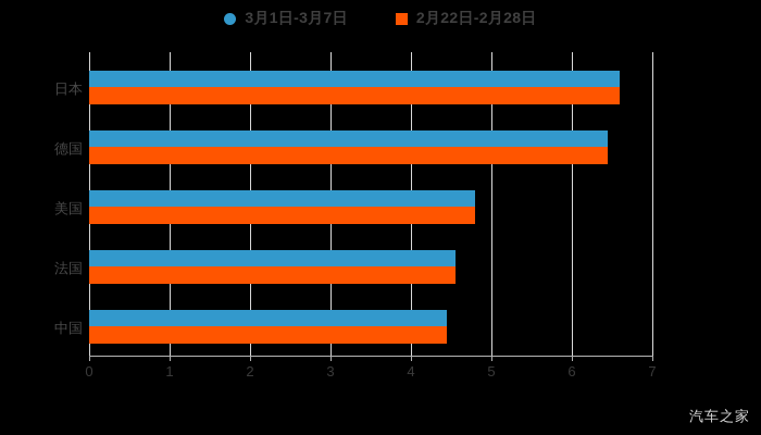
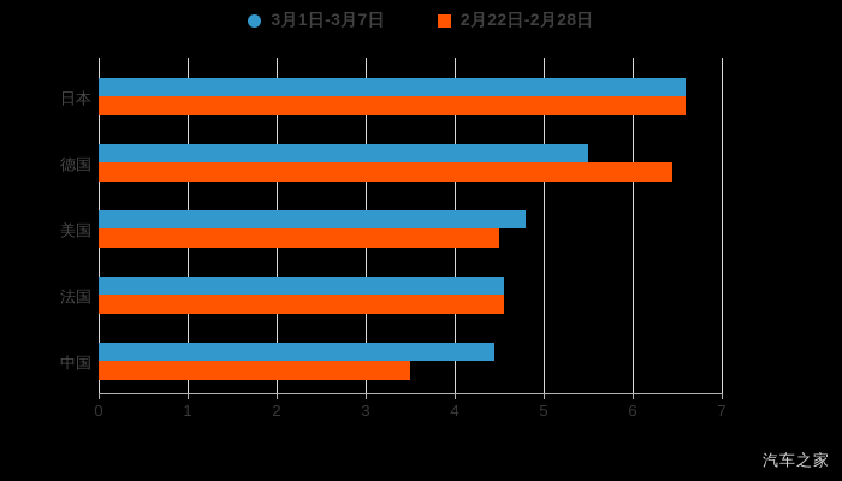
3月1日-3月7日/德国: 6.5 -> 5.5
2月22日-2月28日/美国: 4.8 -> 4.5
2月22日-2月28日/中国: 4.5 -> 3.5
